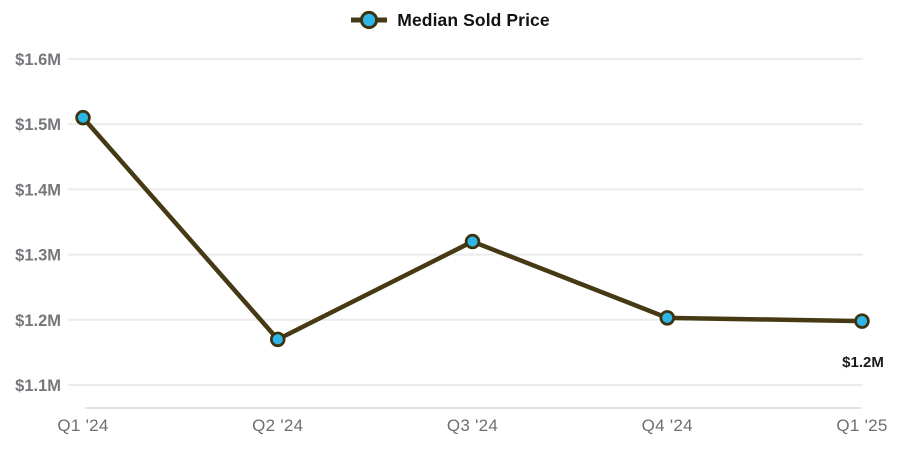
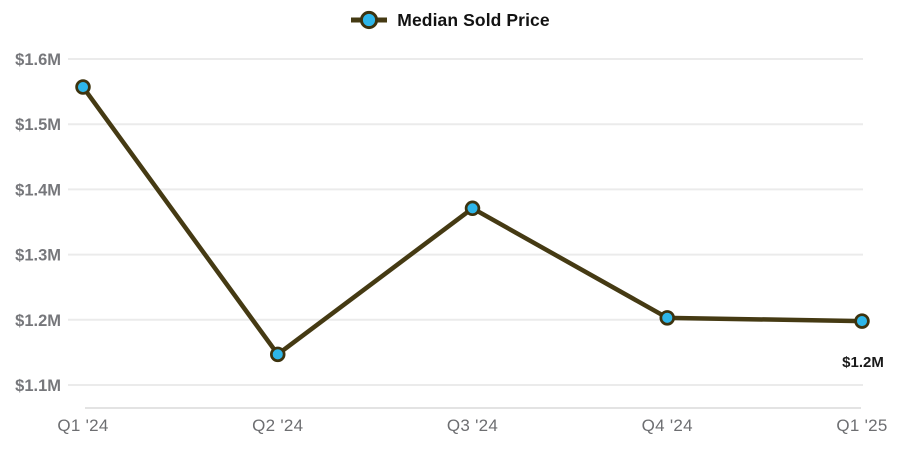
Q1 '24: $1.51M -> $1.56M
Q2 '24: $1.17M -> $1.15M
Q3 '24: $1.32M -> $1.37M
